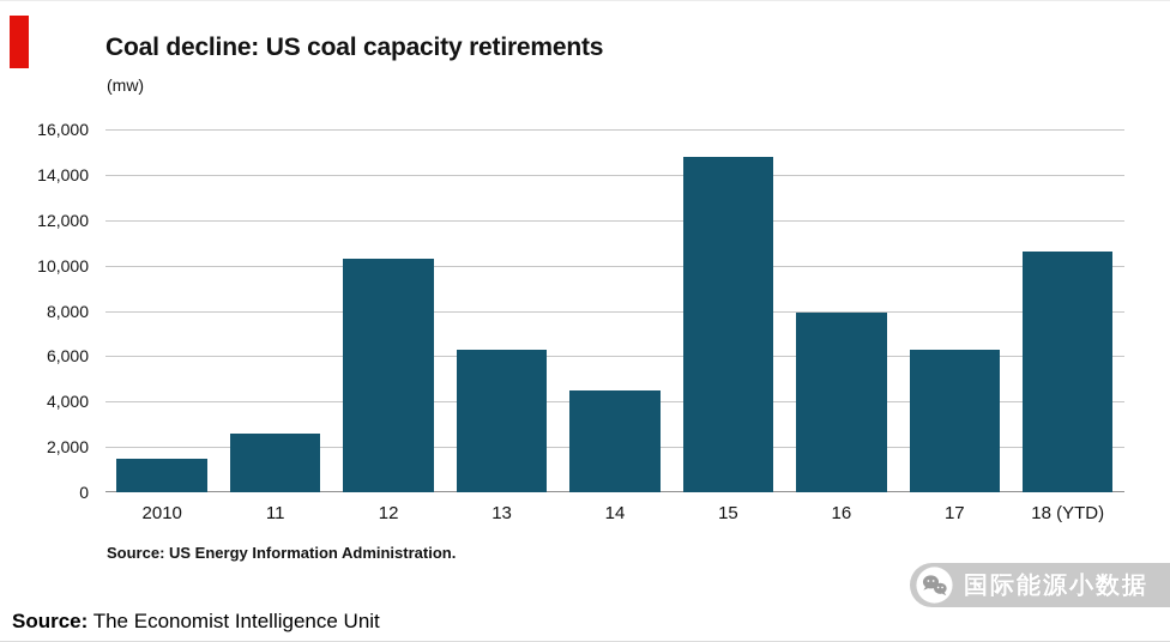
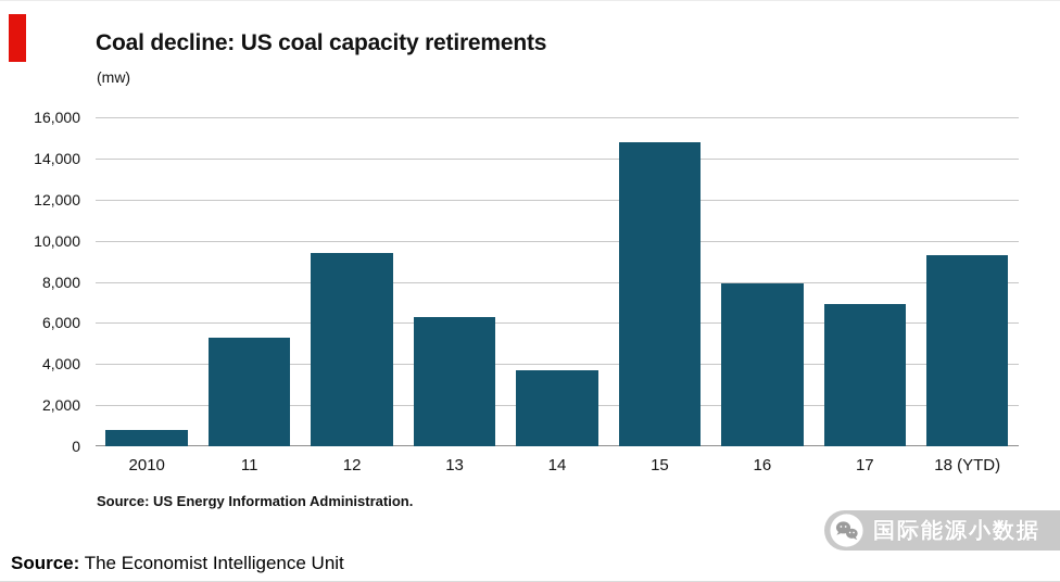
2010: 1500 -> 800
11: 2600 -> 5300
12: 10300 -> 9400
14: 4500 -> 3700
17: 6300 -> 6900
18 (YTD): 10600 -> 9300
